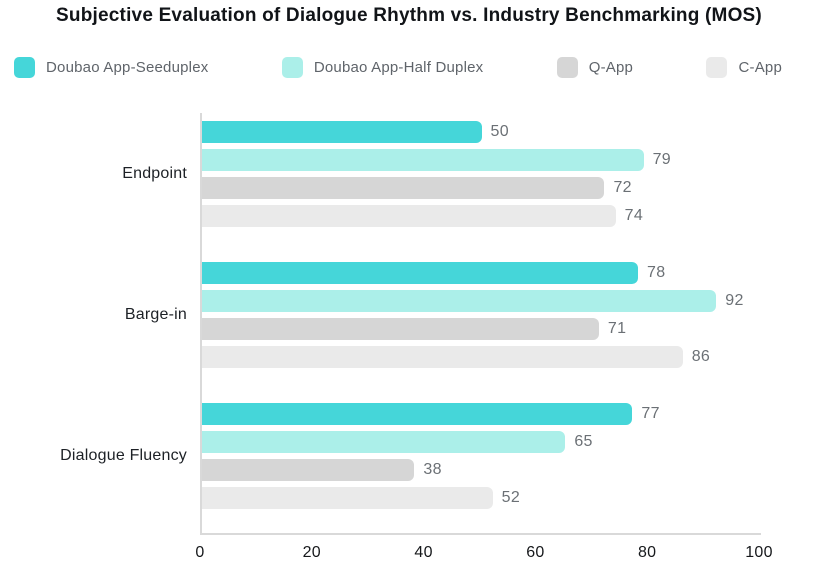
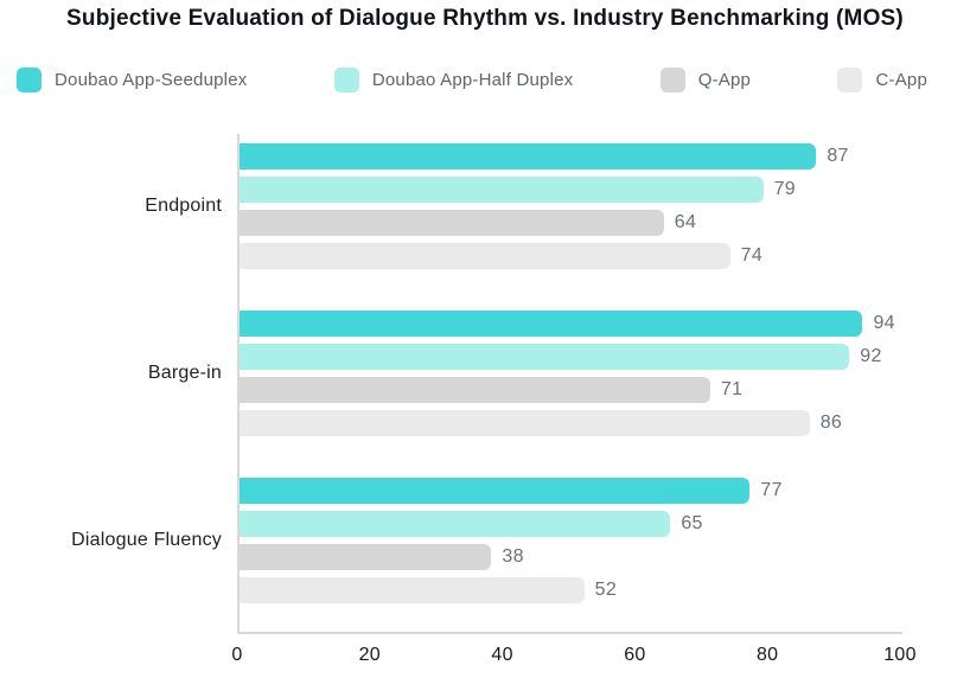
Doubao App-Seeduplex/Endpoint: 50 -> 87
Q-App/Endpoint: 72 -> 64
Doubao App-Seeduplex/Barge-in: 78 -> 94
